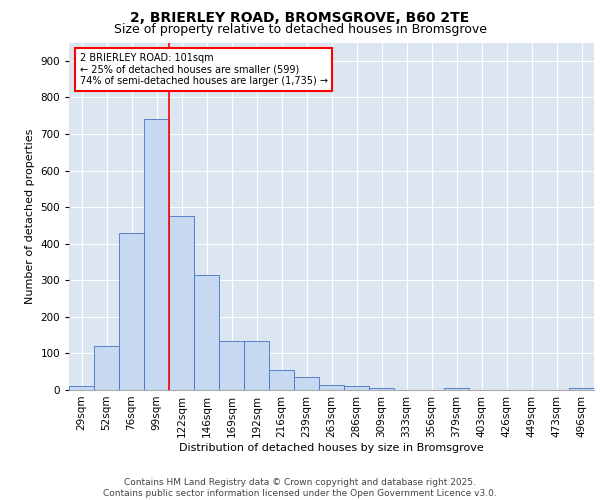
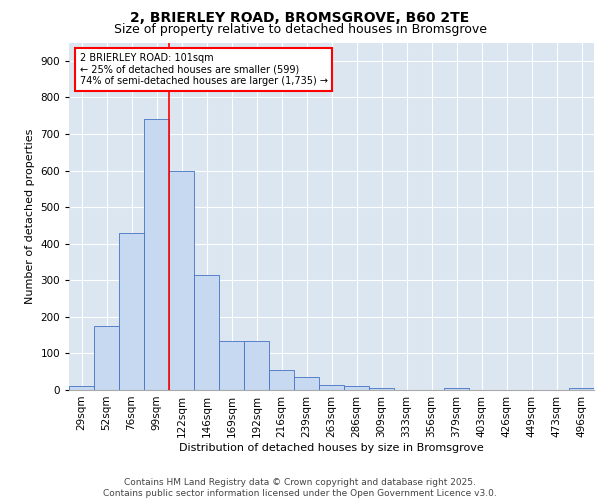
52sqm: 120 -> 175
122sqm: 475 -> 600
